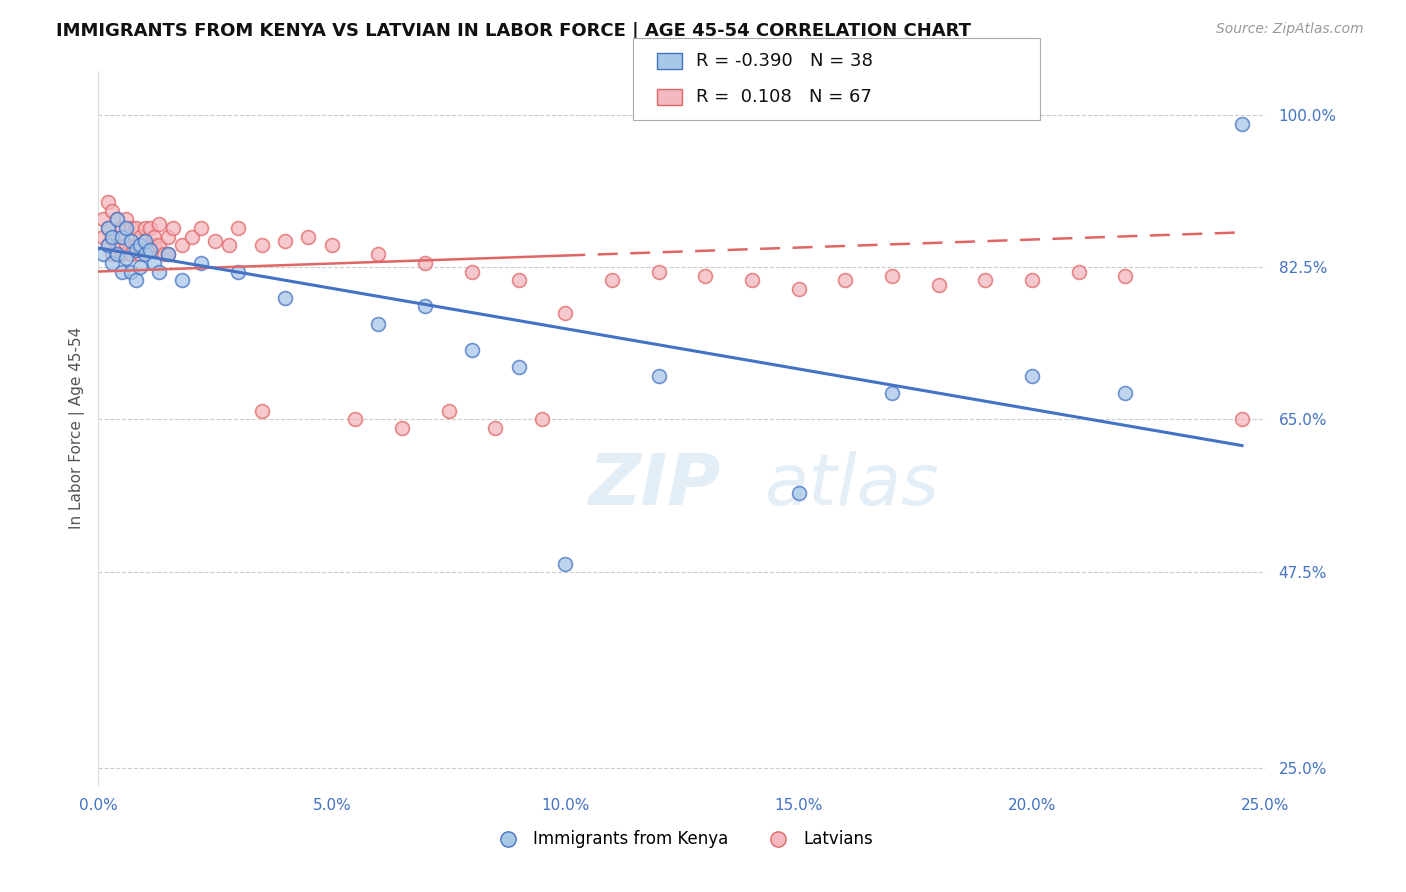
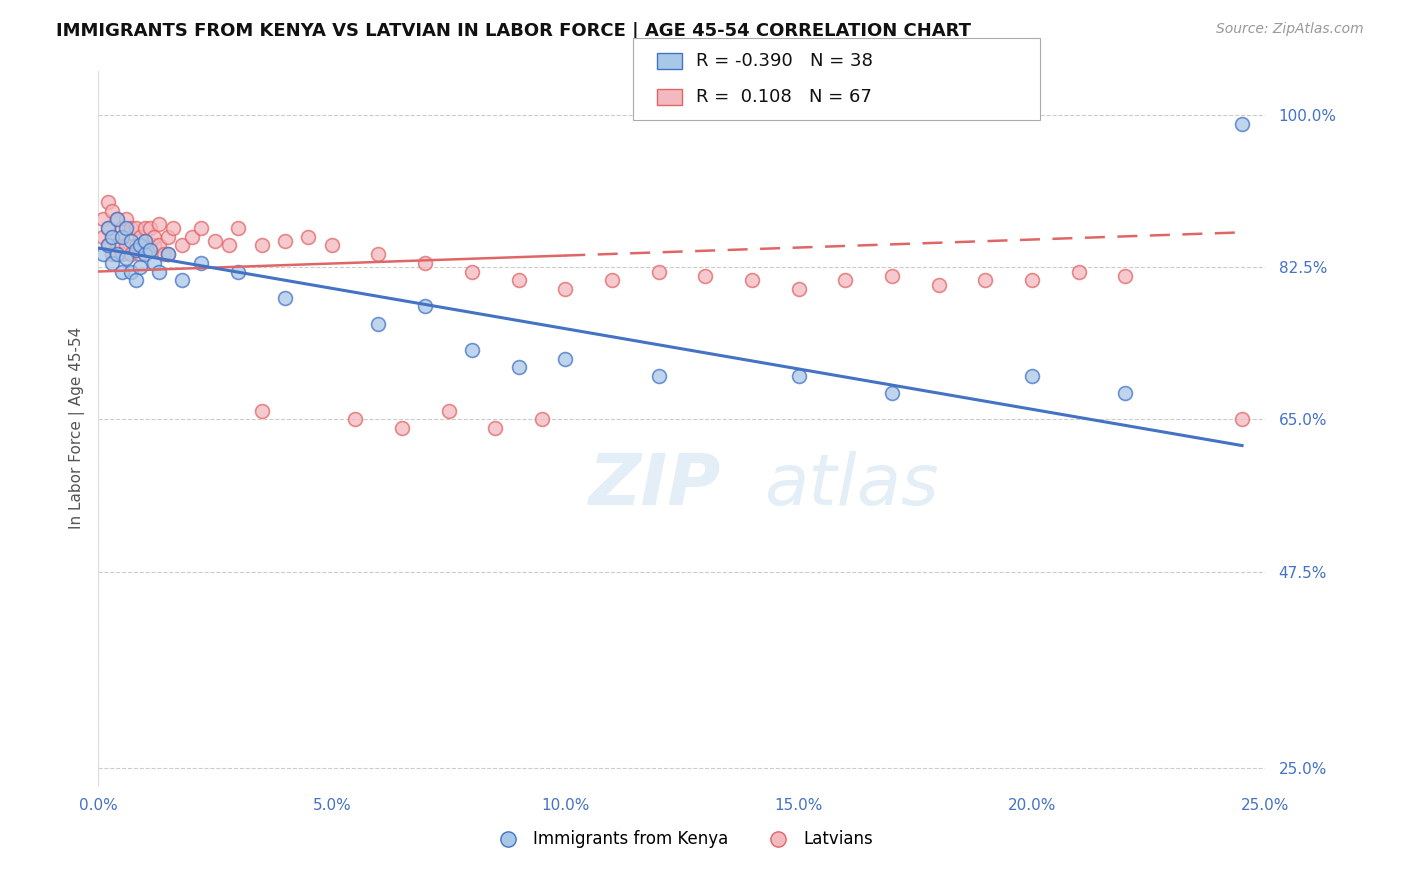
Immigrants from Kenya/10.0%: 48.4% -> 72.0%
Latvians/10.0%: 77.2% -> 80.0%
Immigrants from Kenya/15.0%: 56.6% -> 70.0%
